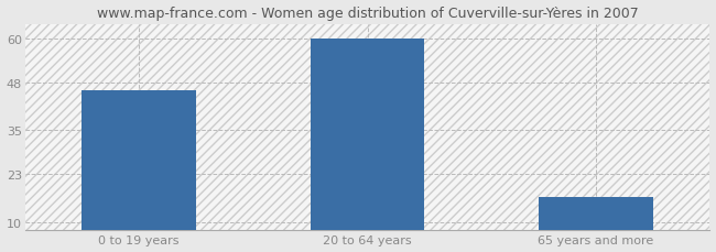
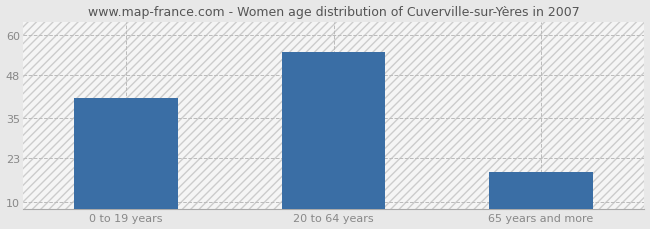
0 to 19 years: 46 -> 41
20 to 64 years: 60 -> 55
65 years and more: 17 -> 19
